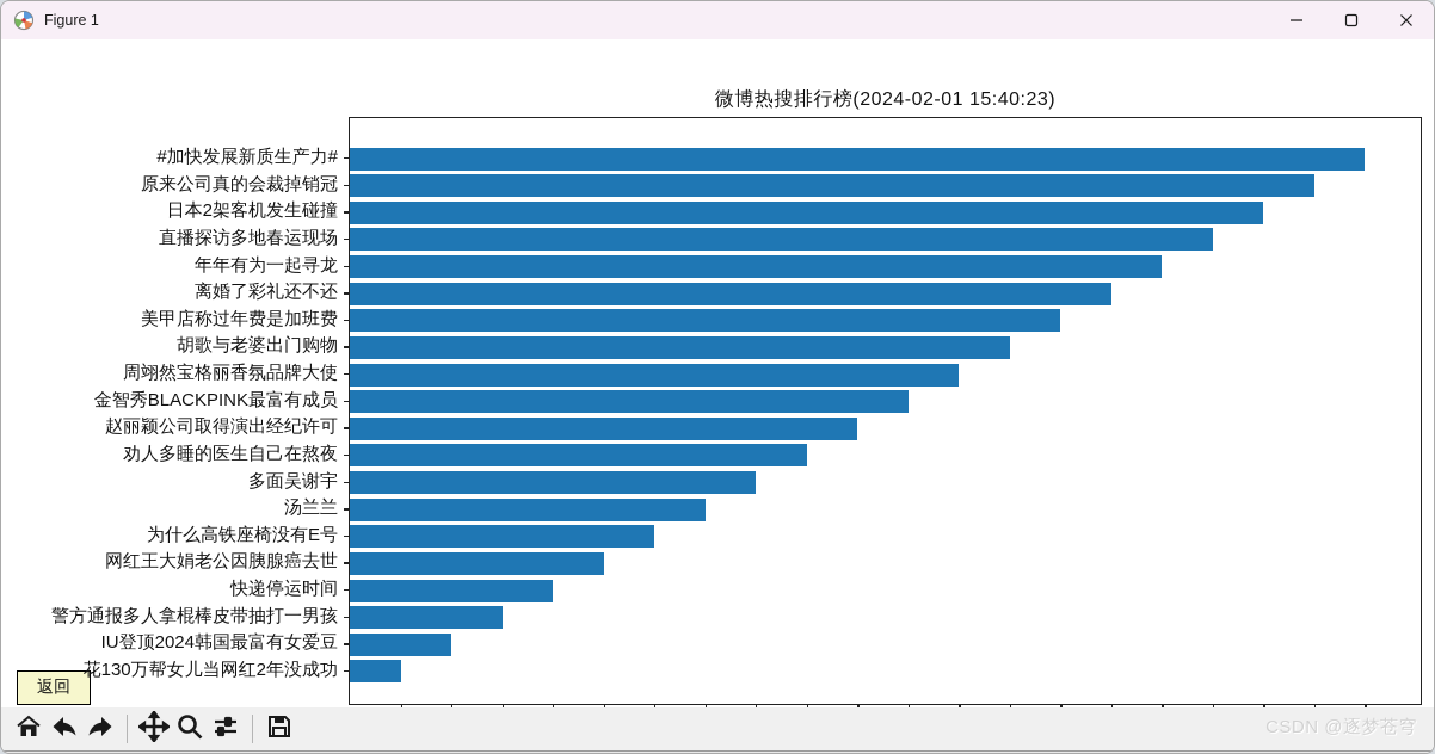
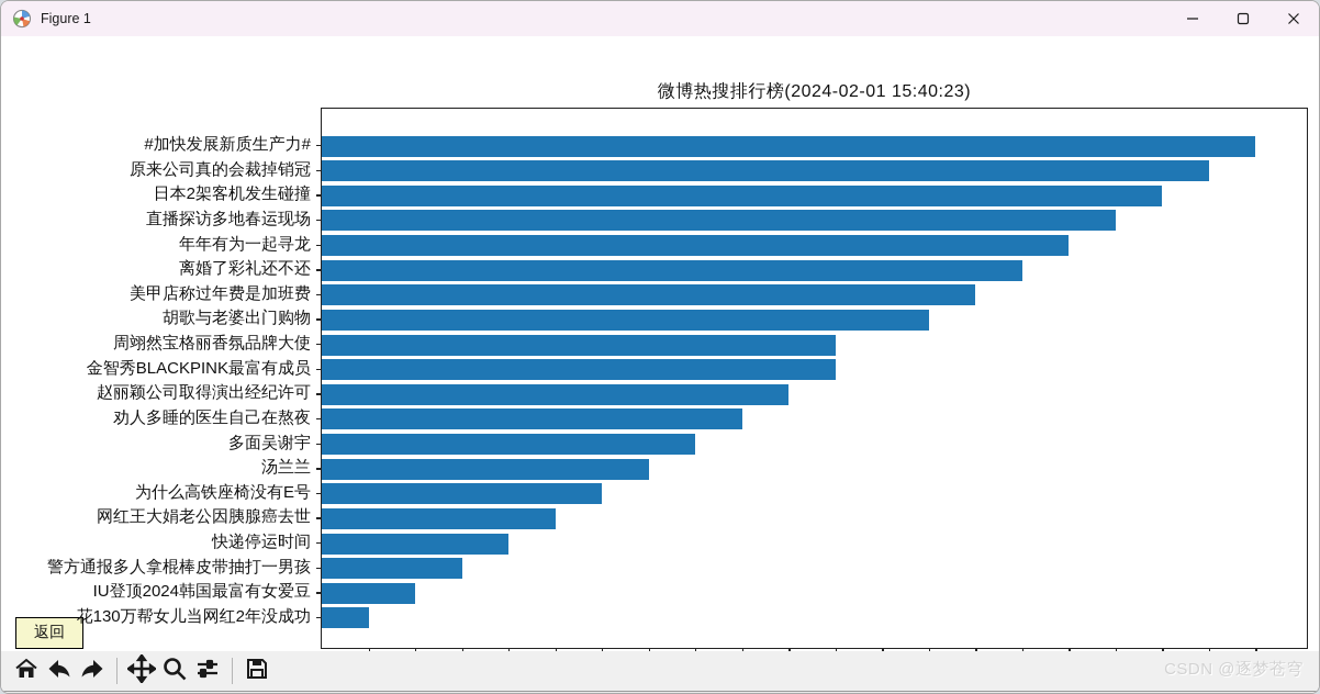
周翊然宝格丽香氛品牌大使: 12 -> 11
